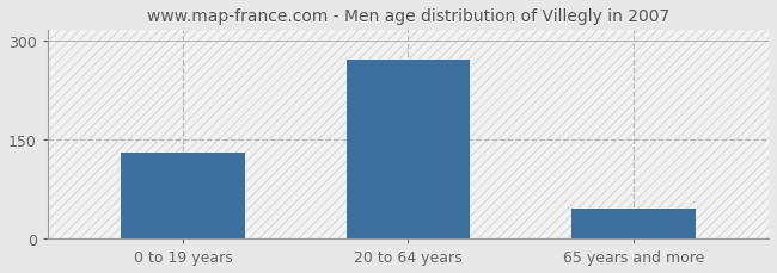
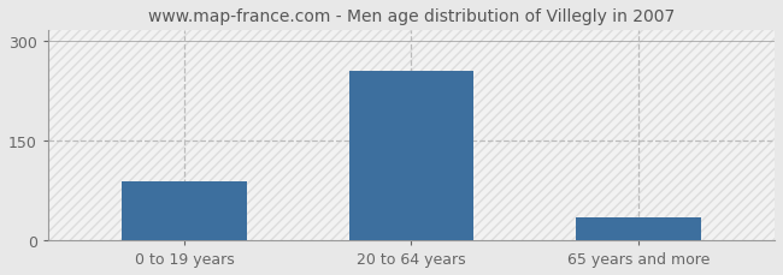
0 to 19 years: 130 -> 88
20 to 64 years: 270 -> 254
65 years and more: 45 -> 34
